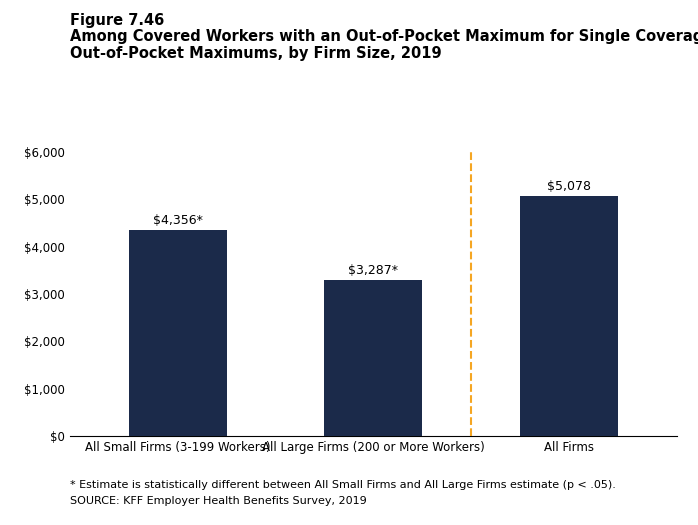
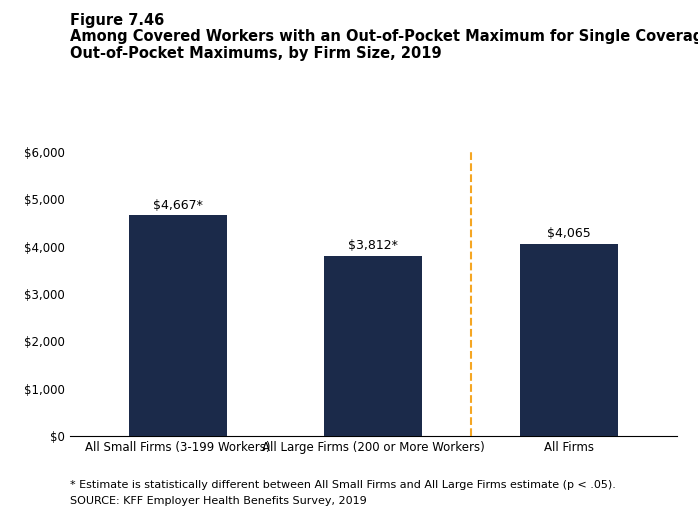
All Small Firms (3-199 Workers): $4,356* -> $4,667*
All Large Firms (200 or More Workers): $3,287* -> $3,812*
All Firms: $5,078 -> $4,065
